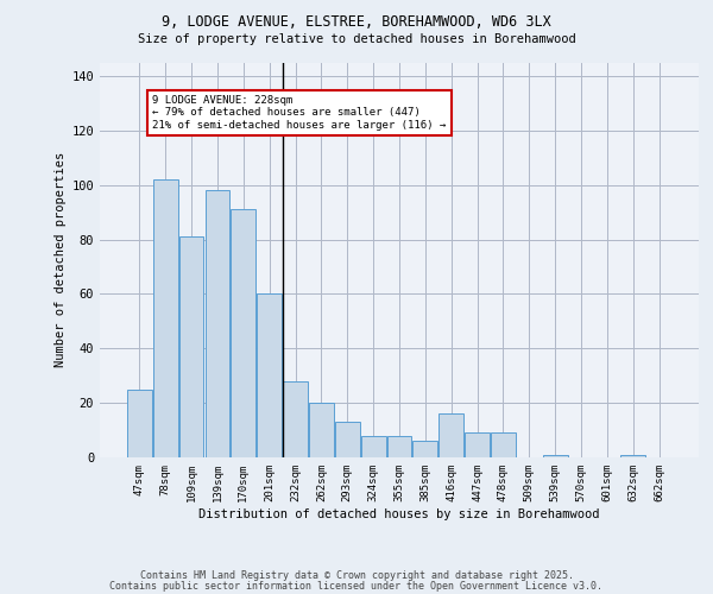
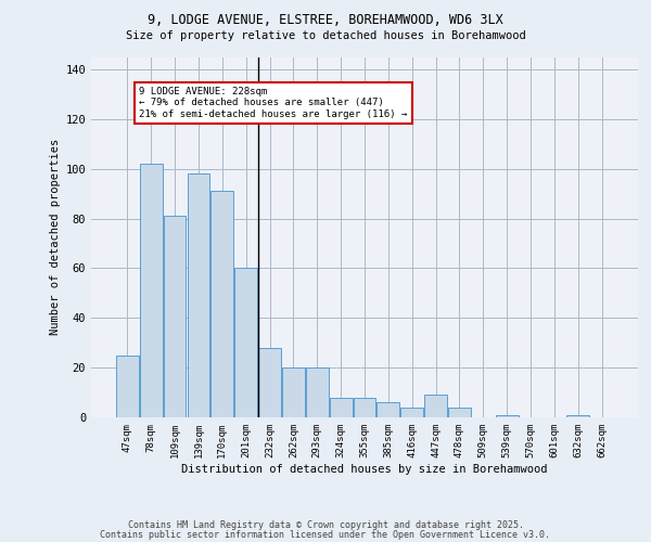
293sqm: 13 -> 20
416sqm: 16 -> 4
478sqm: 9 -> 4
